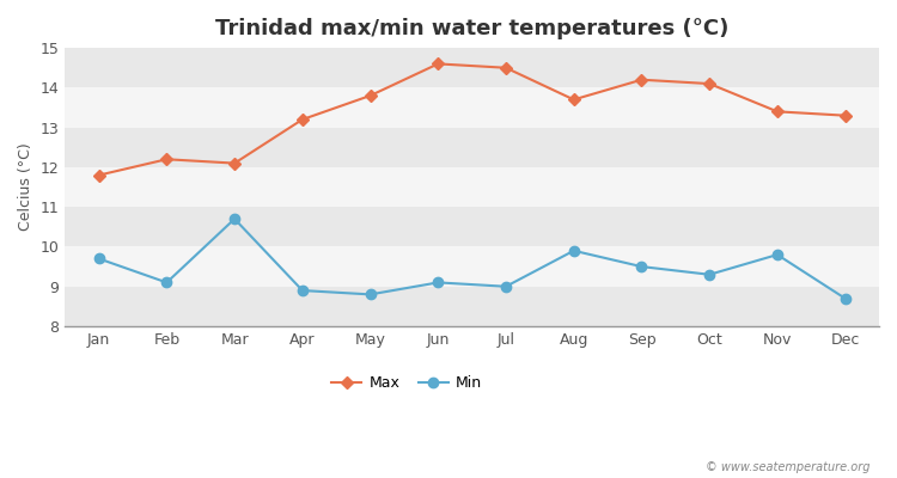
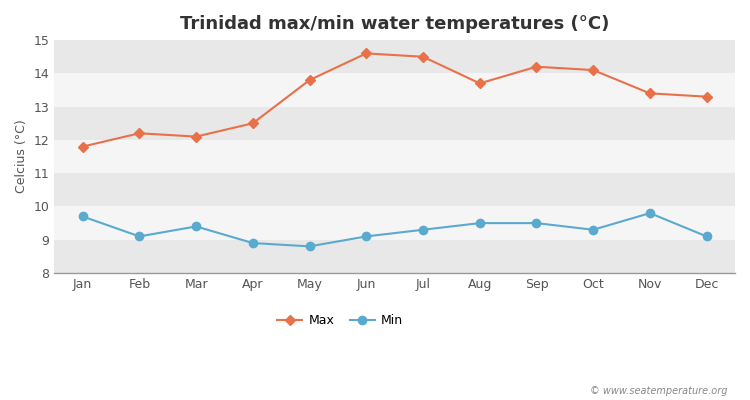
Min/Mar: 10.7 -> 9.4
Max/Apr: 13.2 -> 12.5
Min/Jul: 9.0 -> 9.3
Min/Aug: 9.9 -> 9.5
Min/Dec: 8.7 -> 9.1
